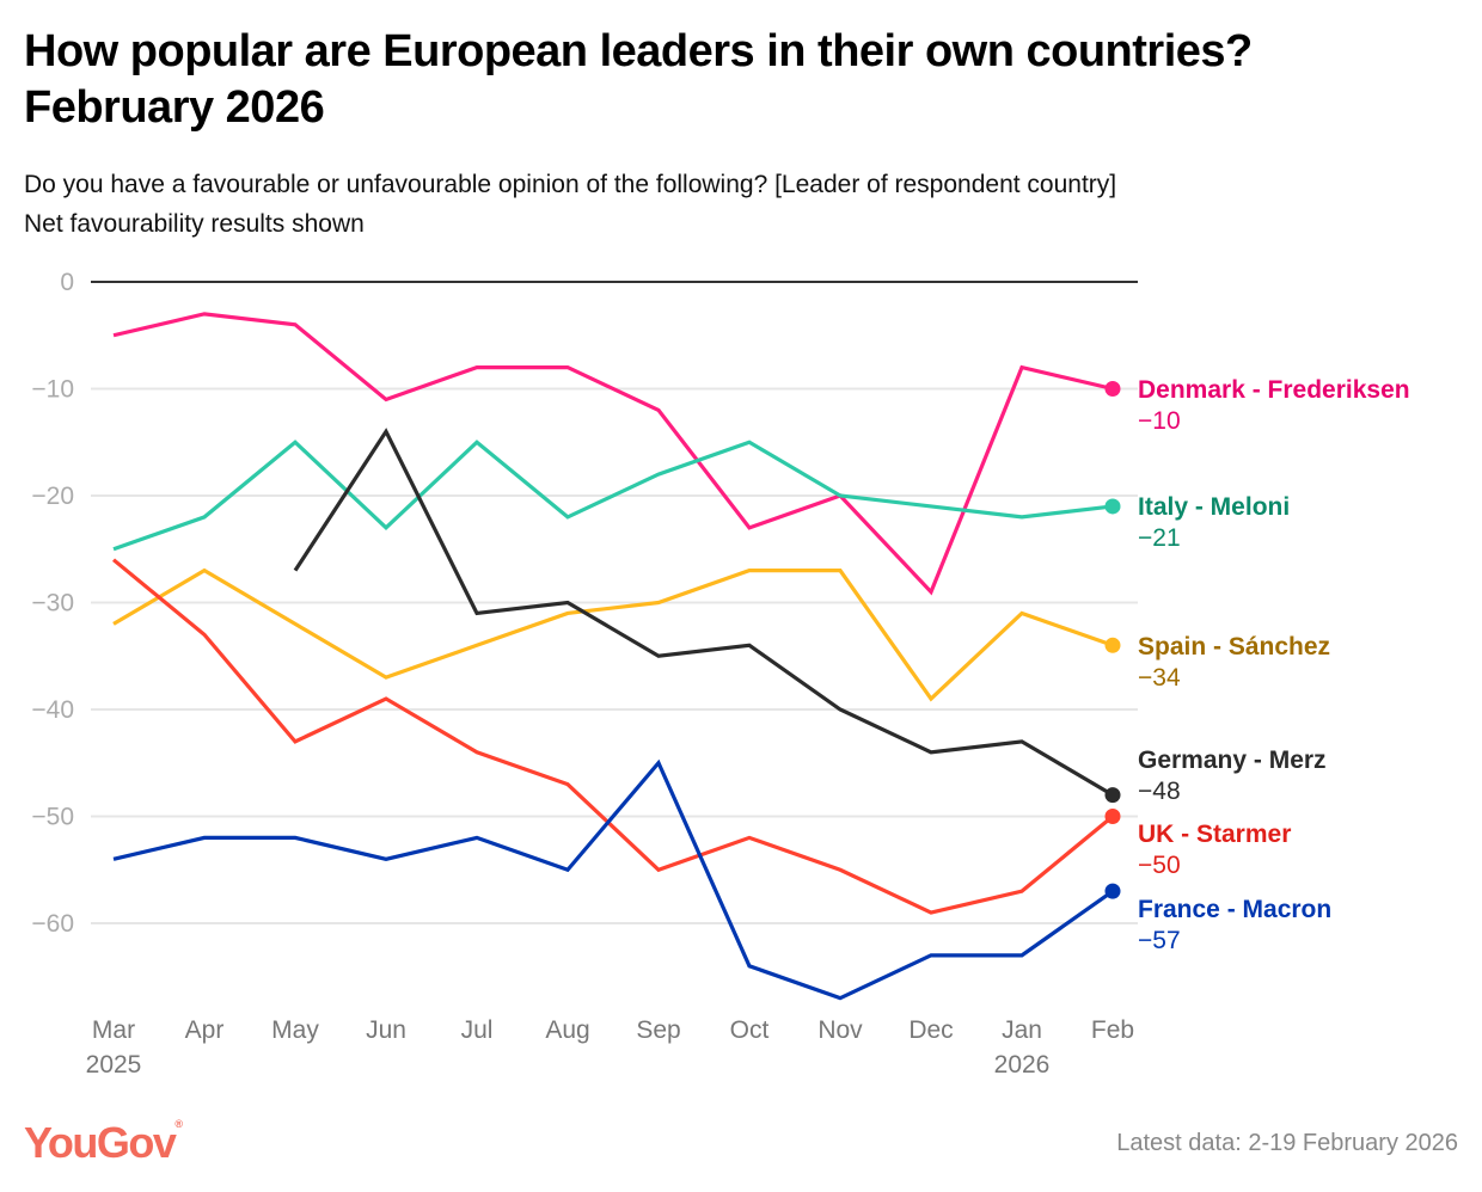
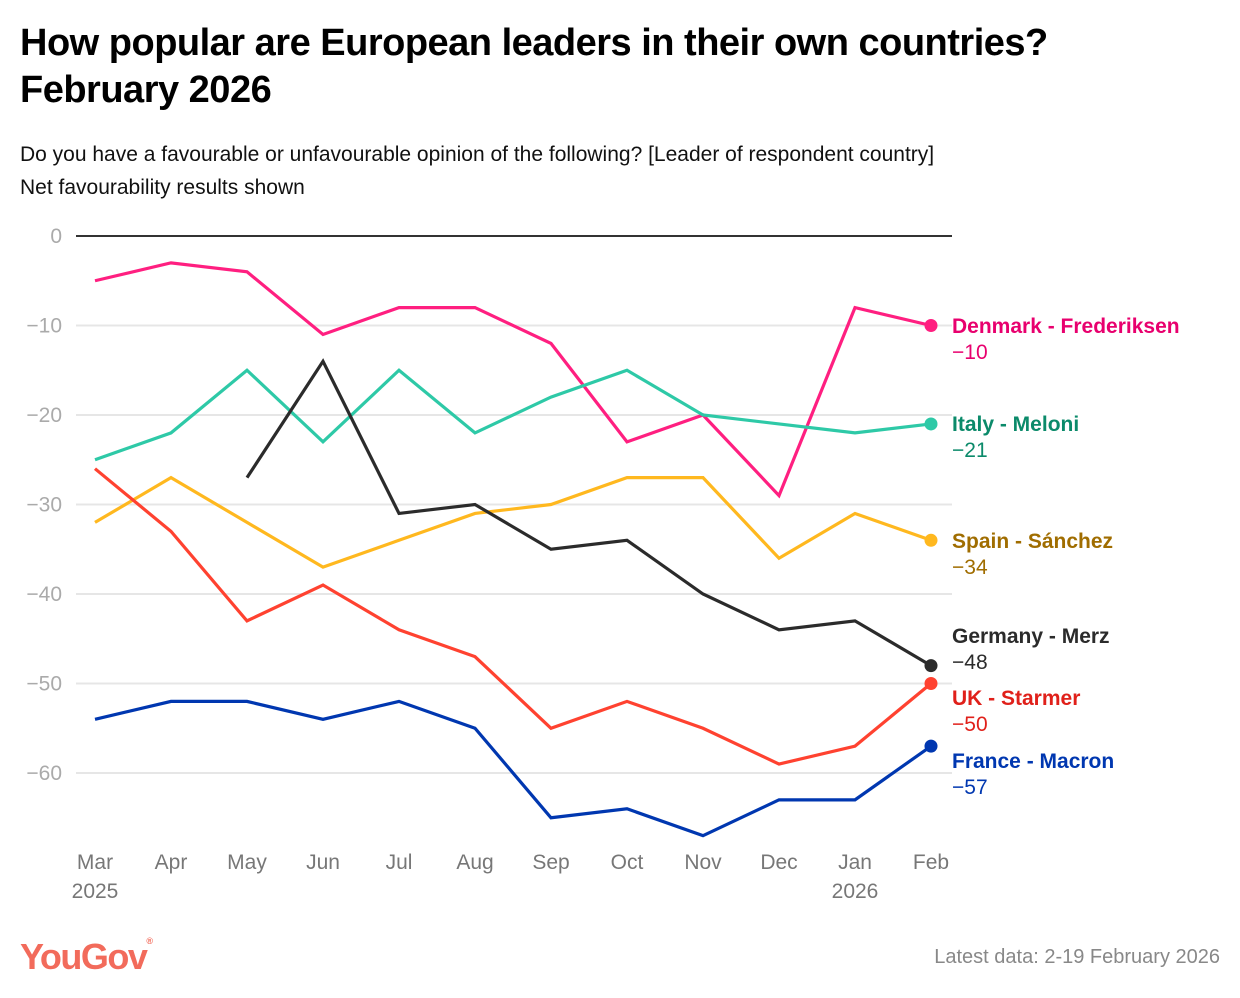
France - Macron/Sep: -45 -> -65
Spain - Sánchez/Dec: -39 -> -36
